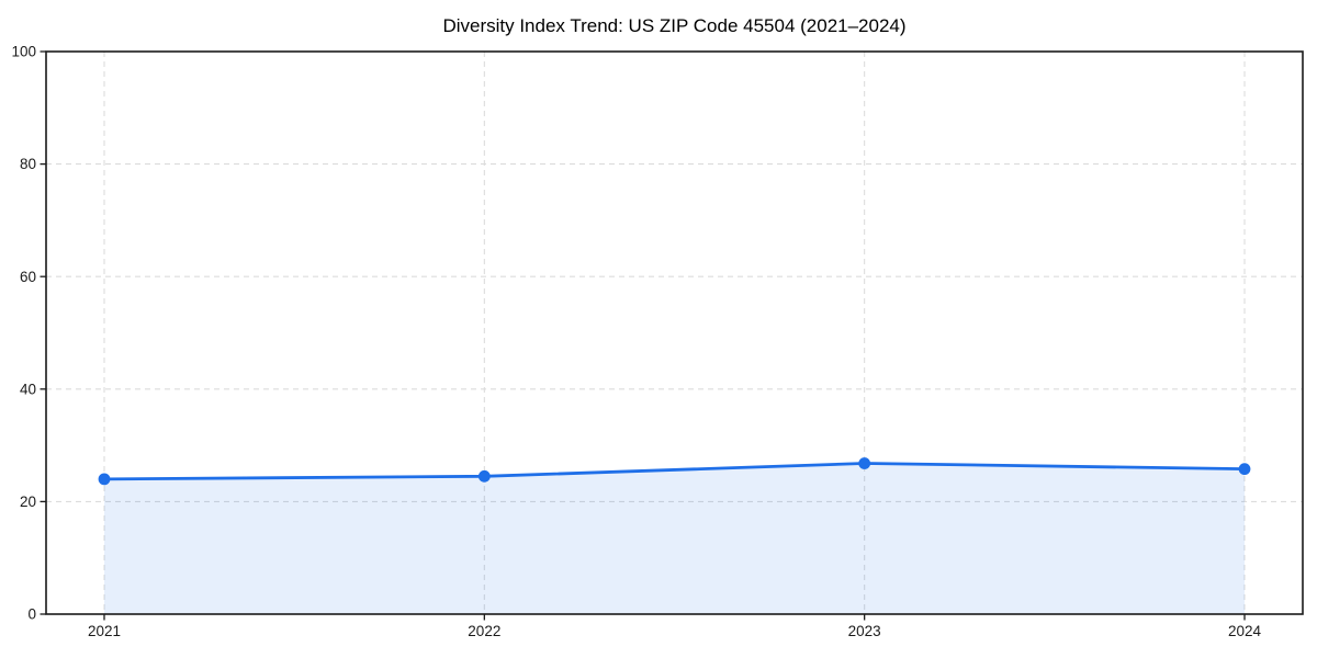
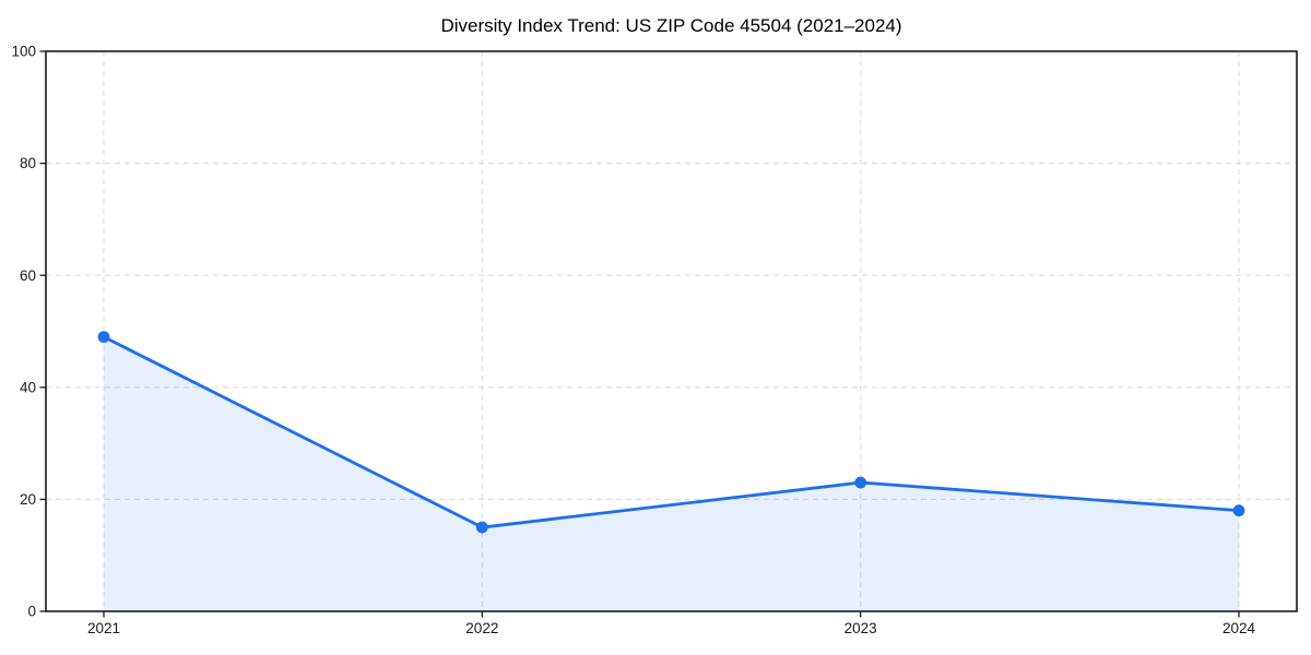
2021: 24 -> 49
2022: 24 -> 15
2023: 27 -> 23
2024: 26 -> 18
